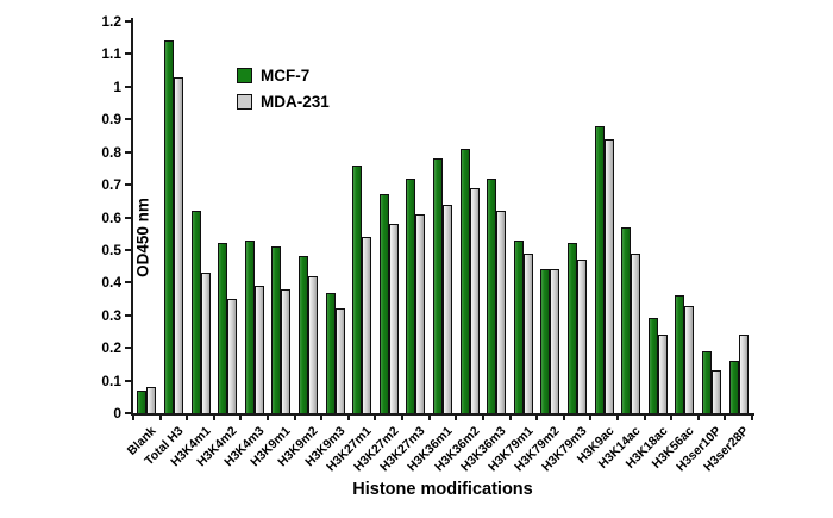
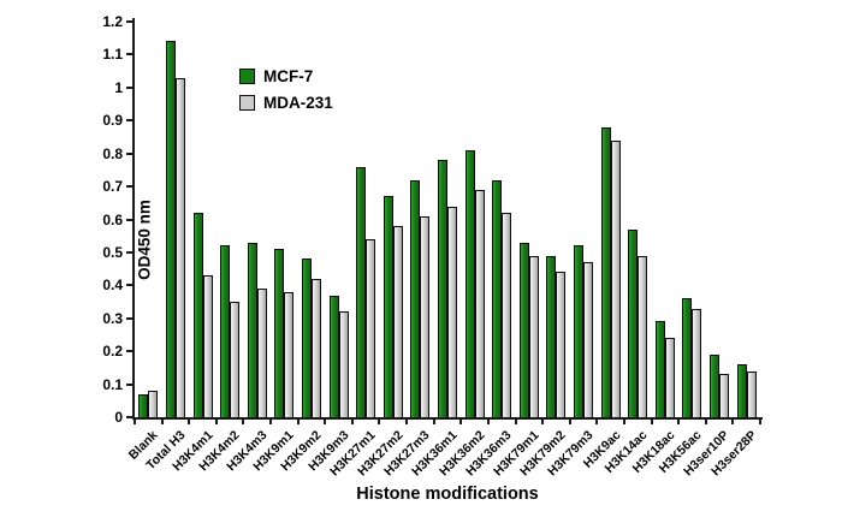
MCF-7/H3K79m2: 0.44 -> 0.49
MDA-231/H3ser28P: 0.24 -> 0.14
